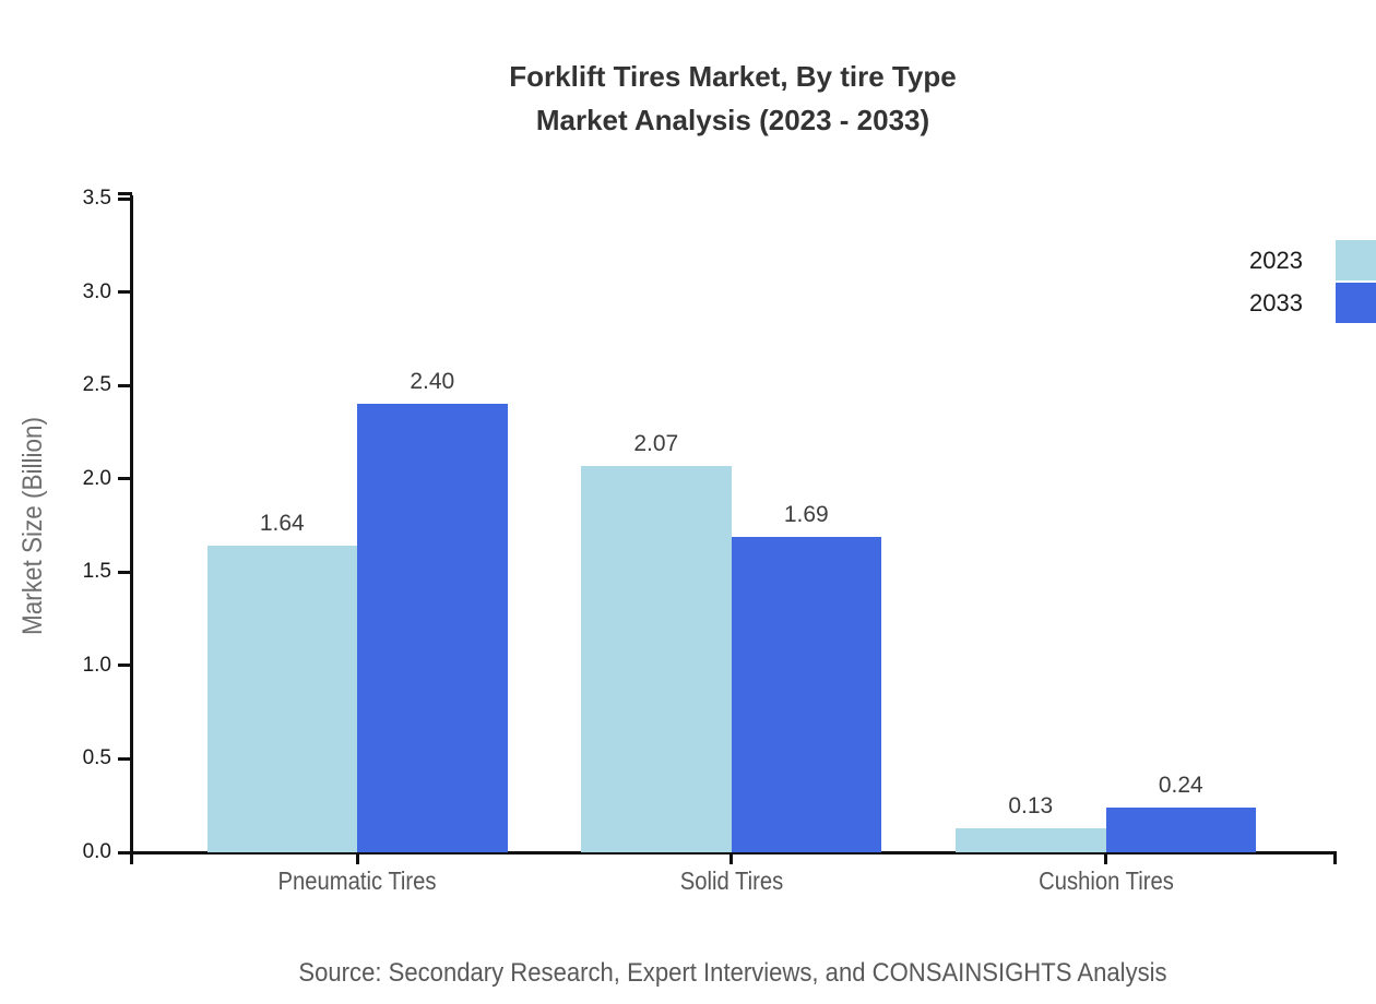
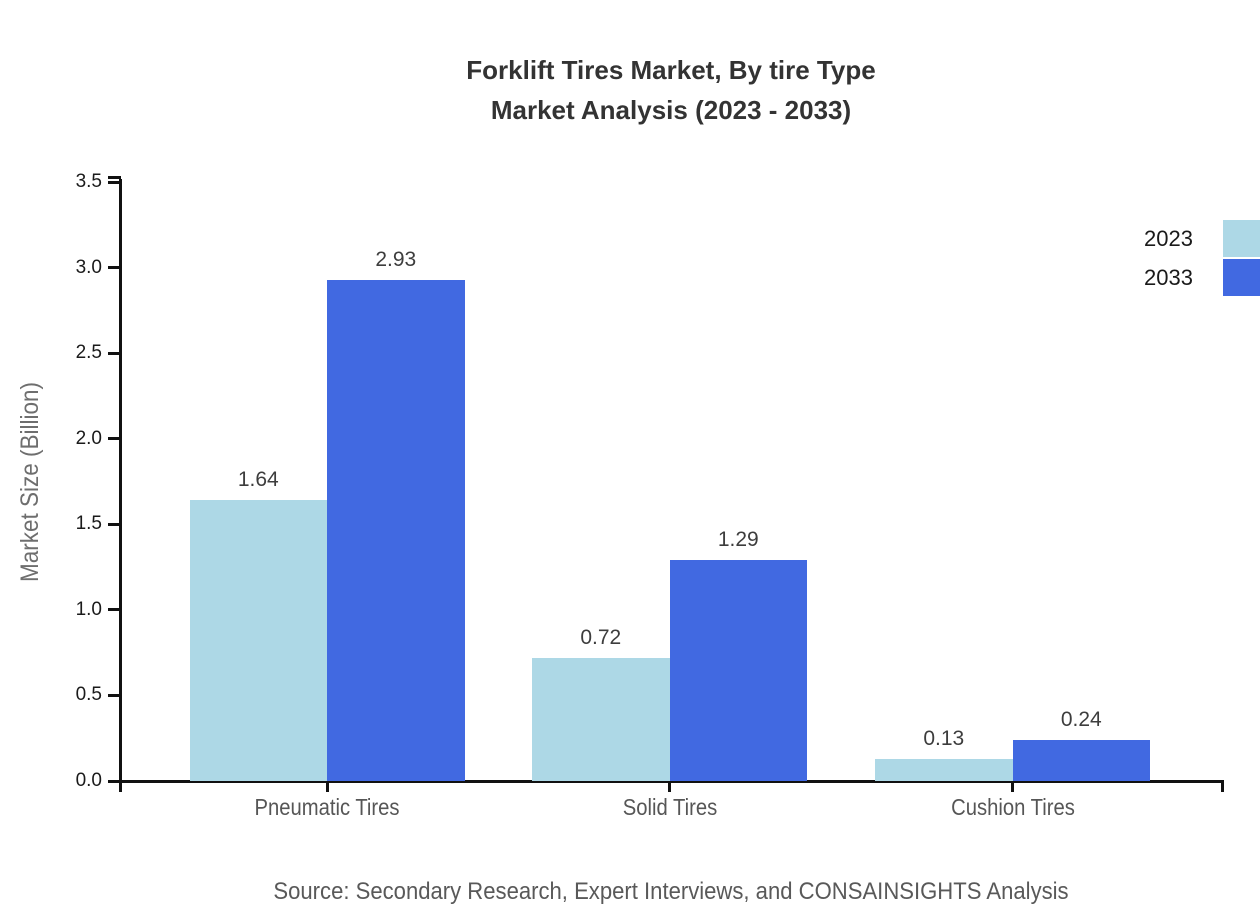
2033/Pneumatic Tires: 2.40 -> 2.93
2023/Solid Tires: 2.07 -> 0.72
2033/Solid Tires: 1.69 -> 1.29
